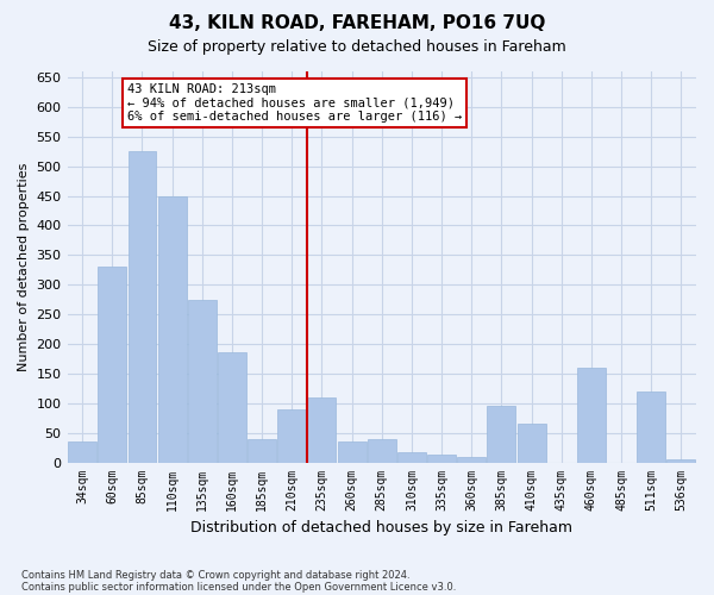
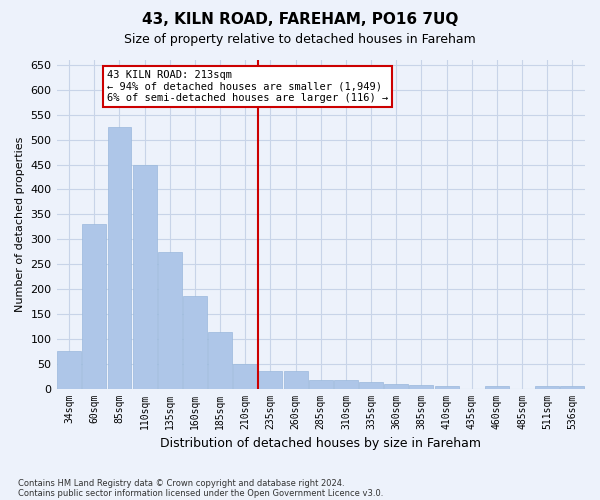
34sqm: 35 -> 75
185sqm: 40 -> 113
210sqm: 90 -> 50
235sqm: 110 -> 35
285sqm: 40 -> 18
385sqm: 95 -> 8
410sqm: 65 -> 5
460sqm: 160 -> 5
511sqm: 120 -> 5
